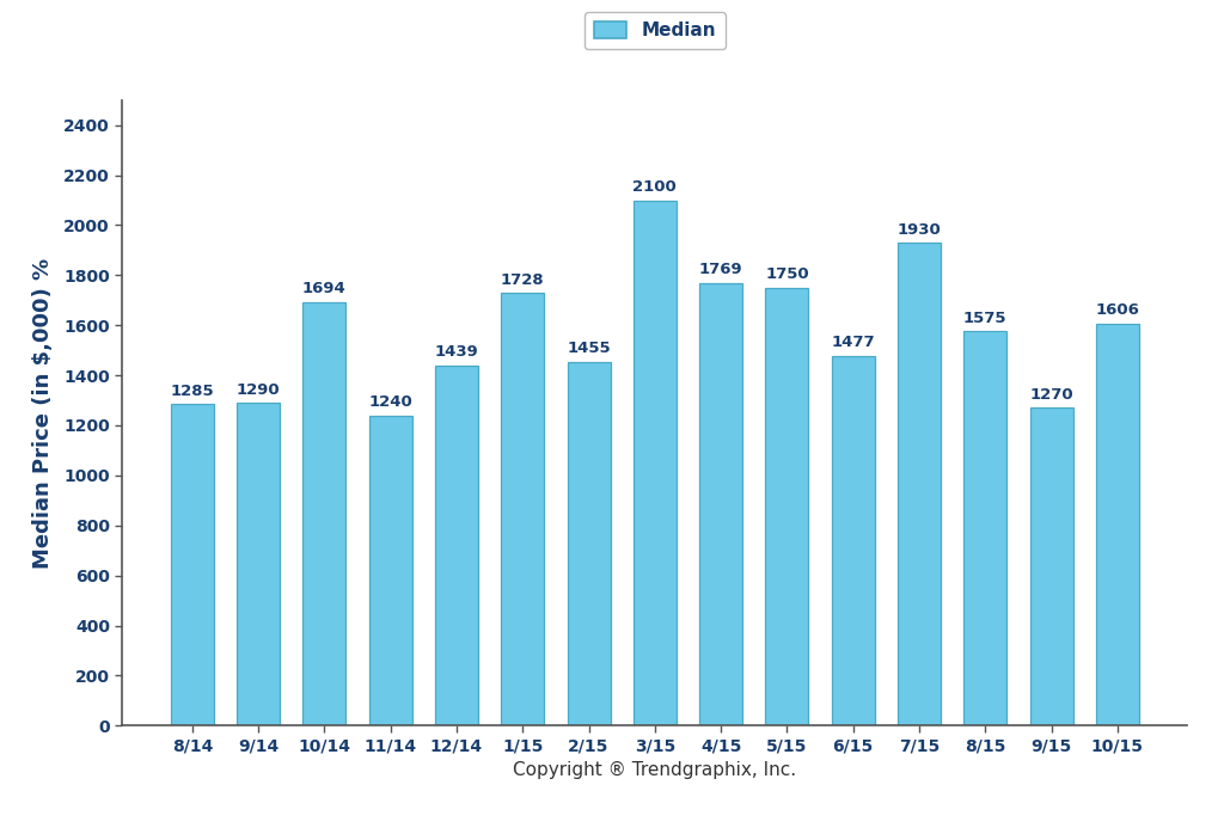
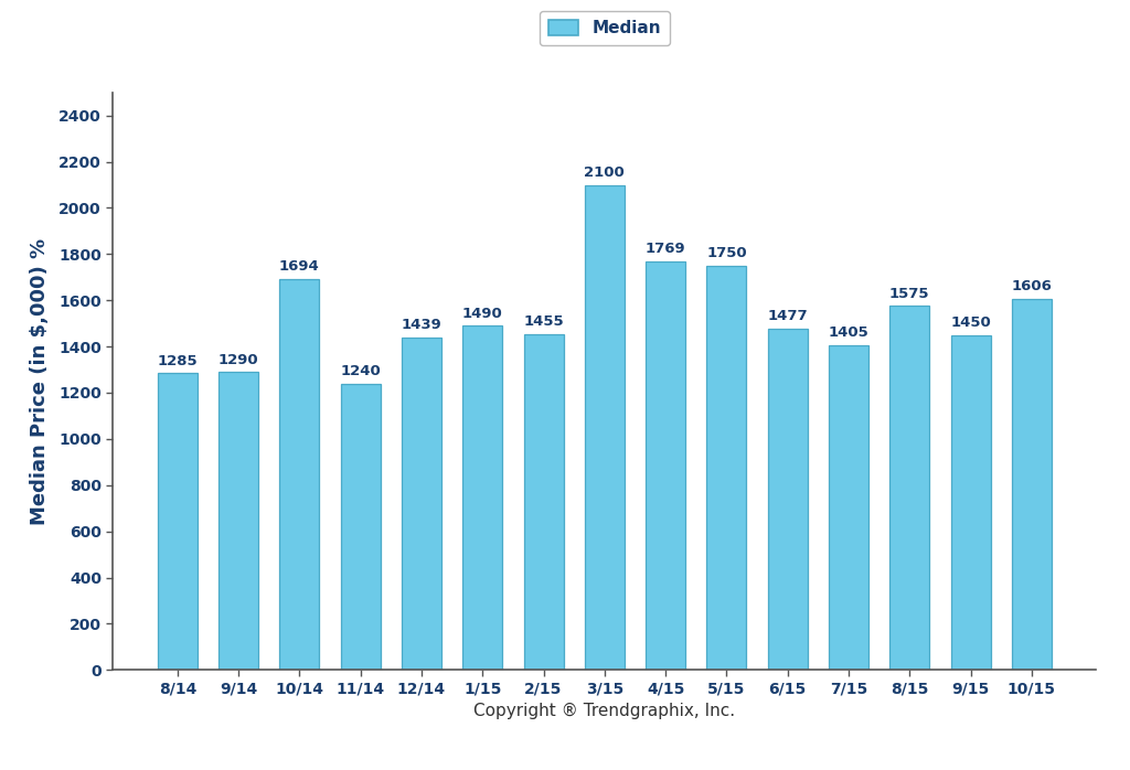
1/15: 1728 -> 1490
7/15: 1930 -> 1405
9/15: 1270 -> 1450
